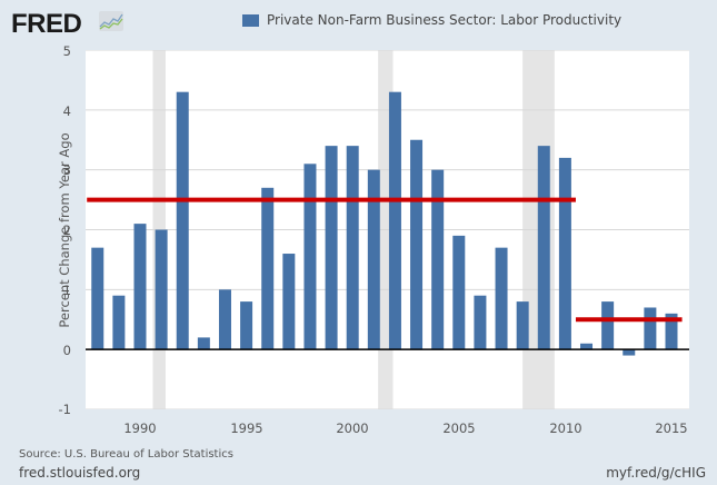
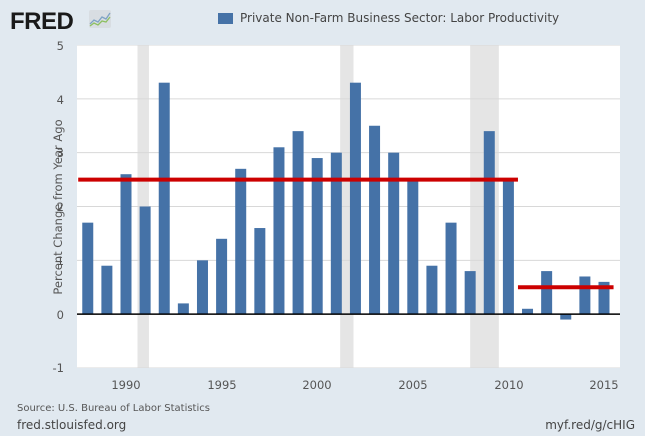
1990: 2.1 -> 2.6
1995: 0.8 -> 1.4
2000: 3.4 -> 2.9
2005: 1.9 -> 2.5
2010: 3.2 -> 2.5
